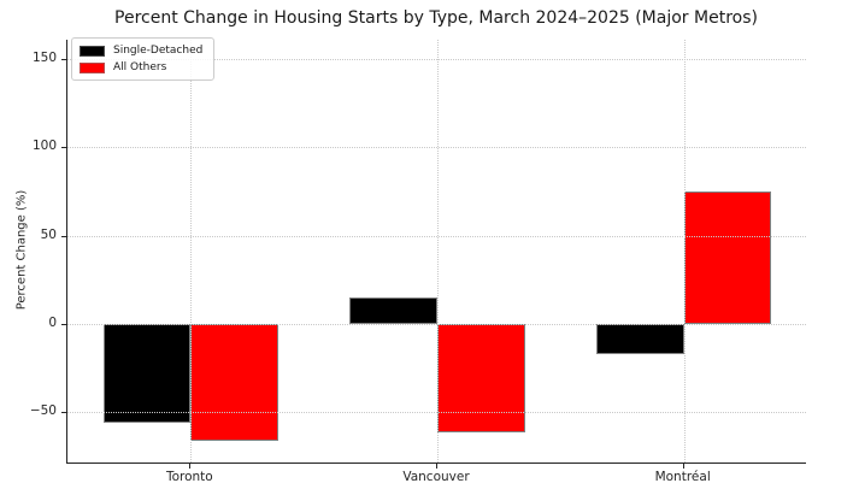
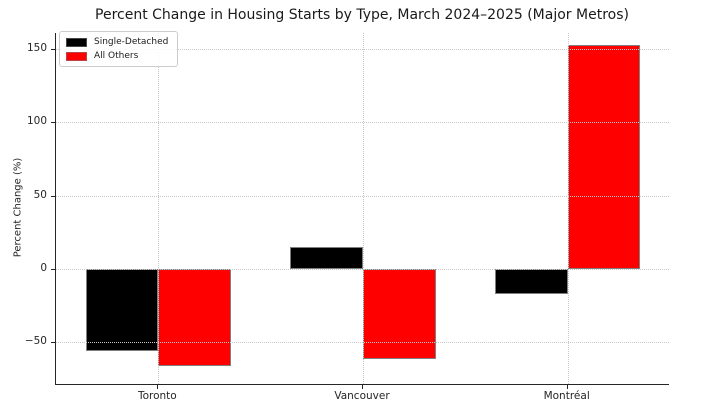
All Others/Montréal: 75 -> 153
